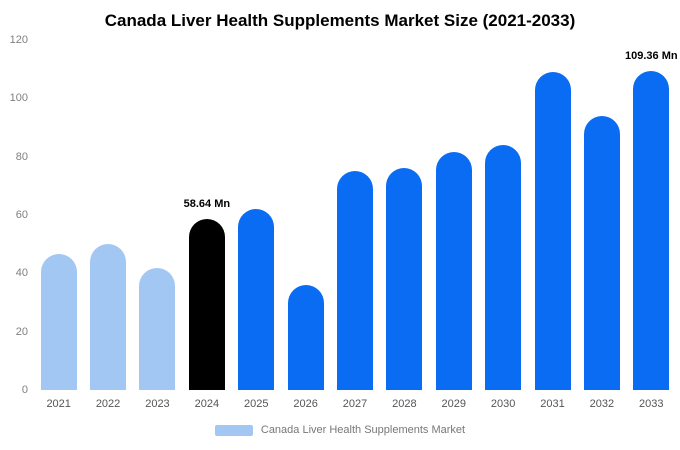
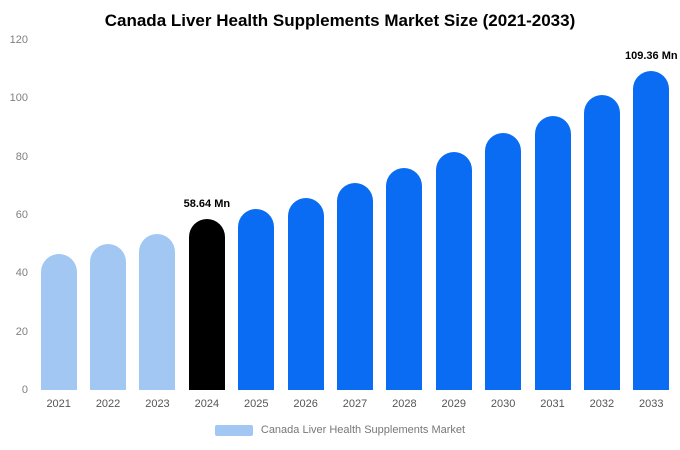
2023: 42 -> 54
2026: 36 -> 66
2027: 75 -> 71
2030: 84 -> 88
2031: 109 -> 94
2032: 94 -> 101
